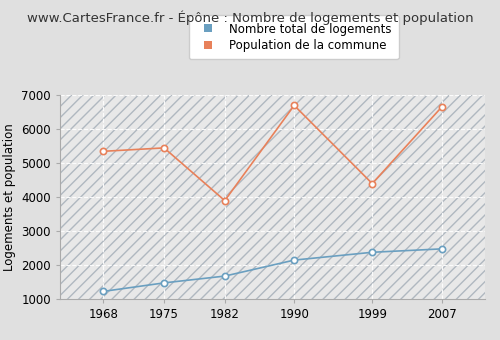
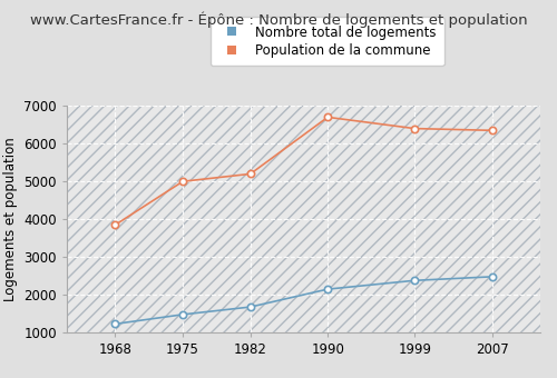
Population de la commune/1968: 5350 -> 3850
Population de la commune/1975: 5450 -> 5000
Population de la commune/1982: 3900 -> 5200
Population de la commune/1999: 4400 -> 6400
Population de la commune/2007: 6650 -> 6350
